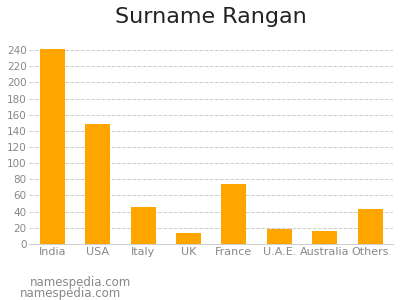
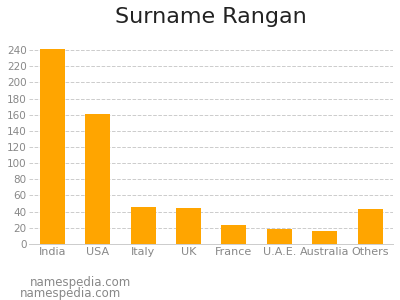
USA: 148 -> 161
UK: 14 -> 44
France: 74 -> 23
